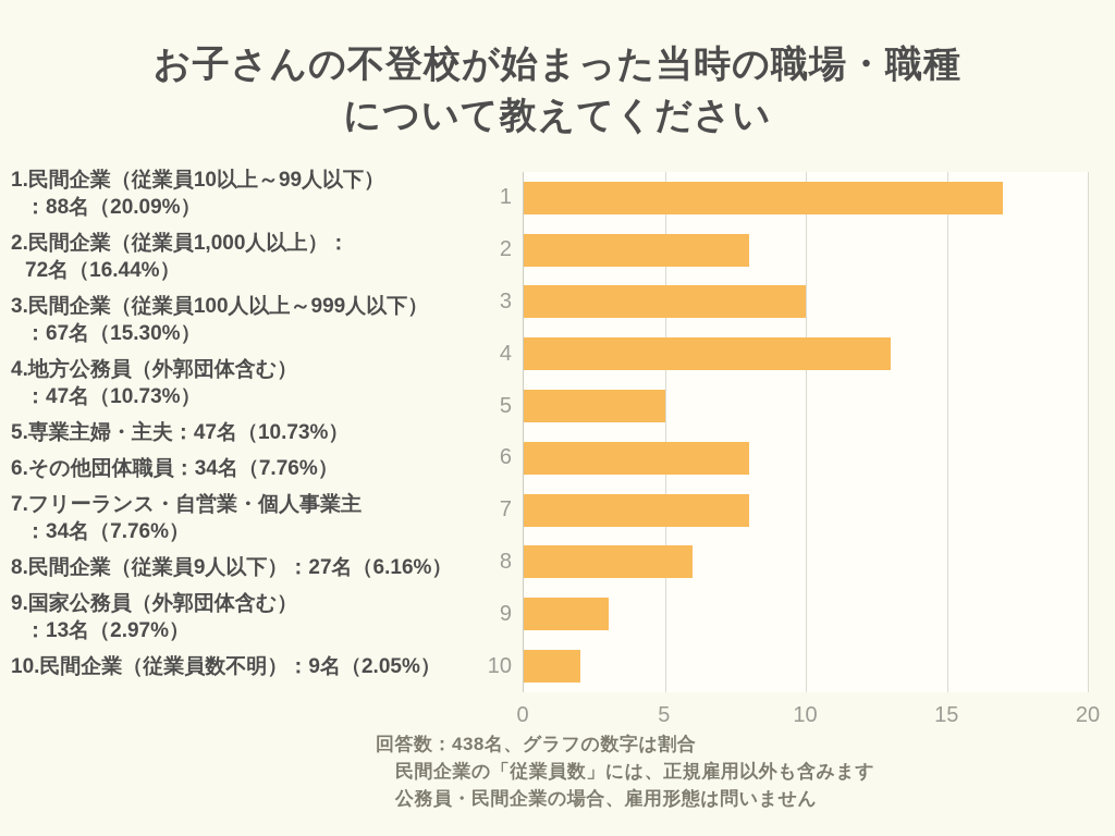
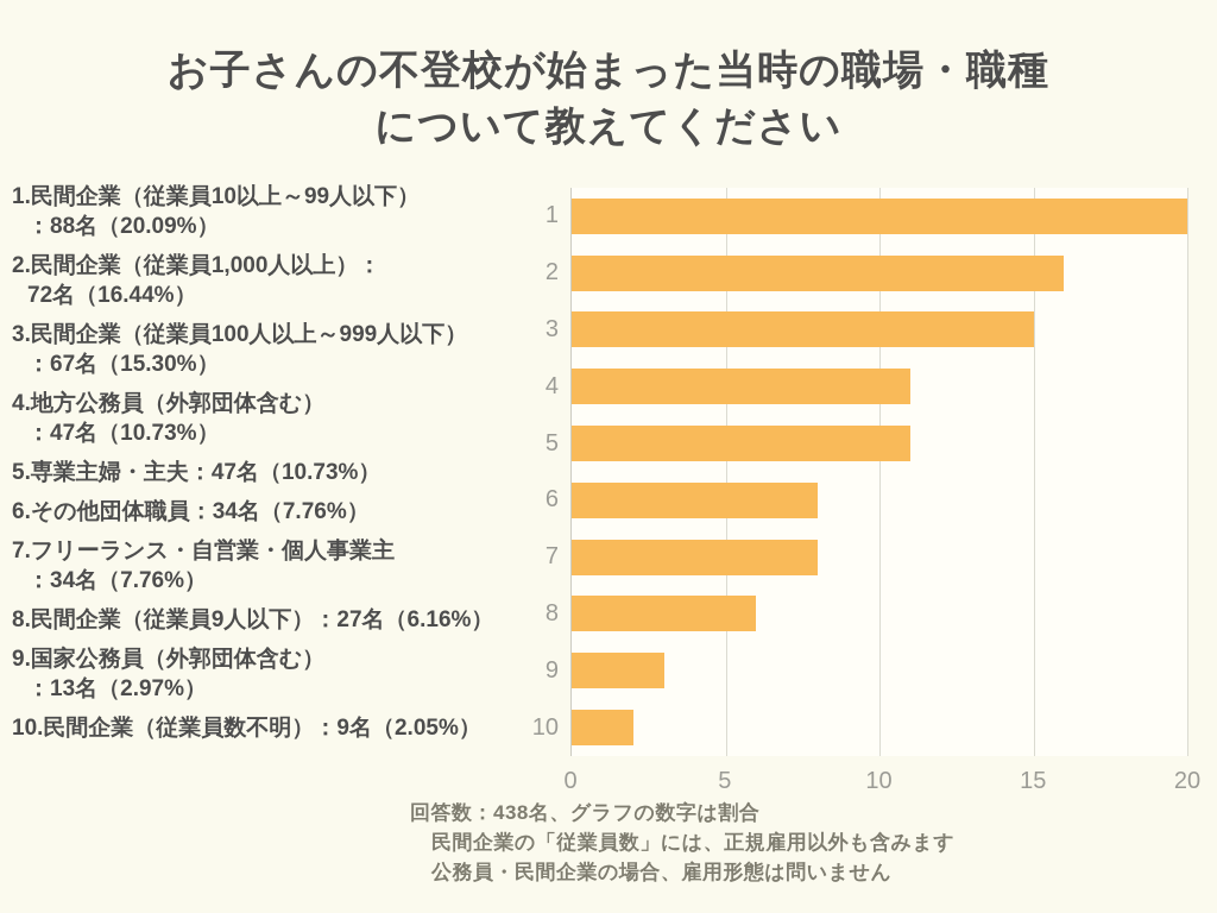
1: 17 -> 20
2: 8 -> 16
3: 10 -> 15
4: 13 -> 11
5: 5 -> 11
